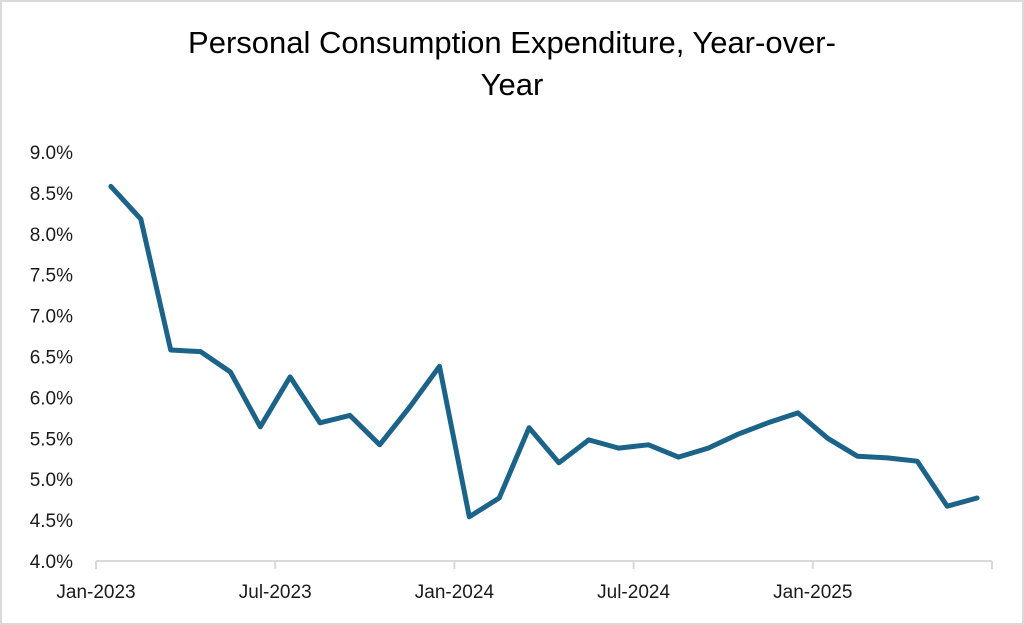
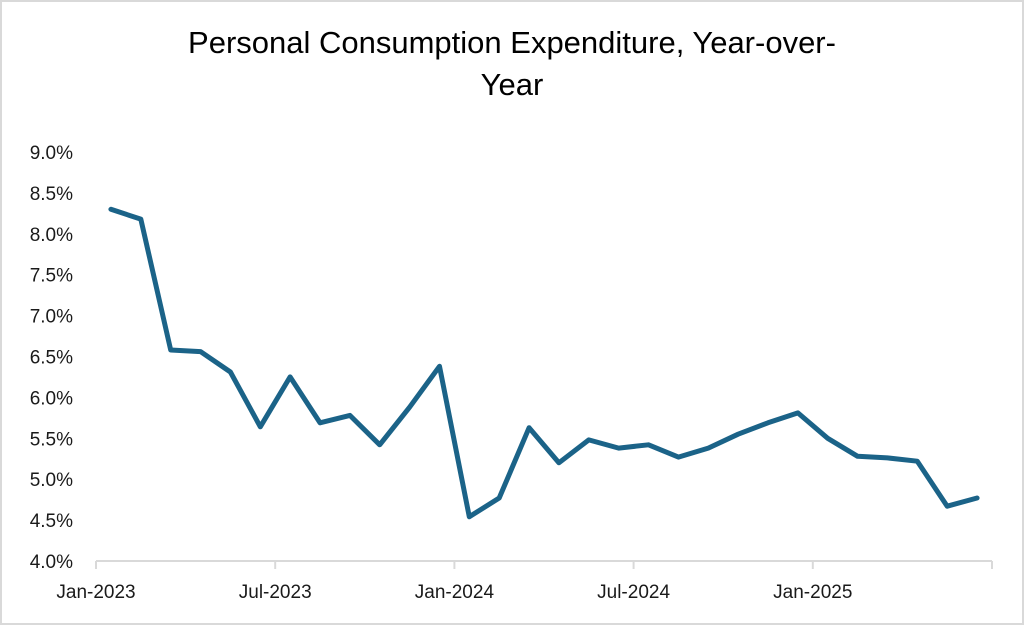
Jan-2023: 8.6% -> 8.3%
